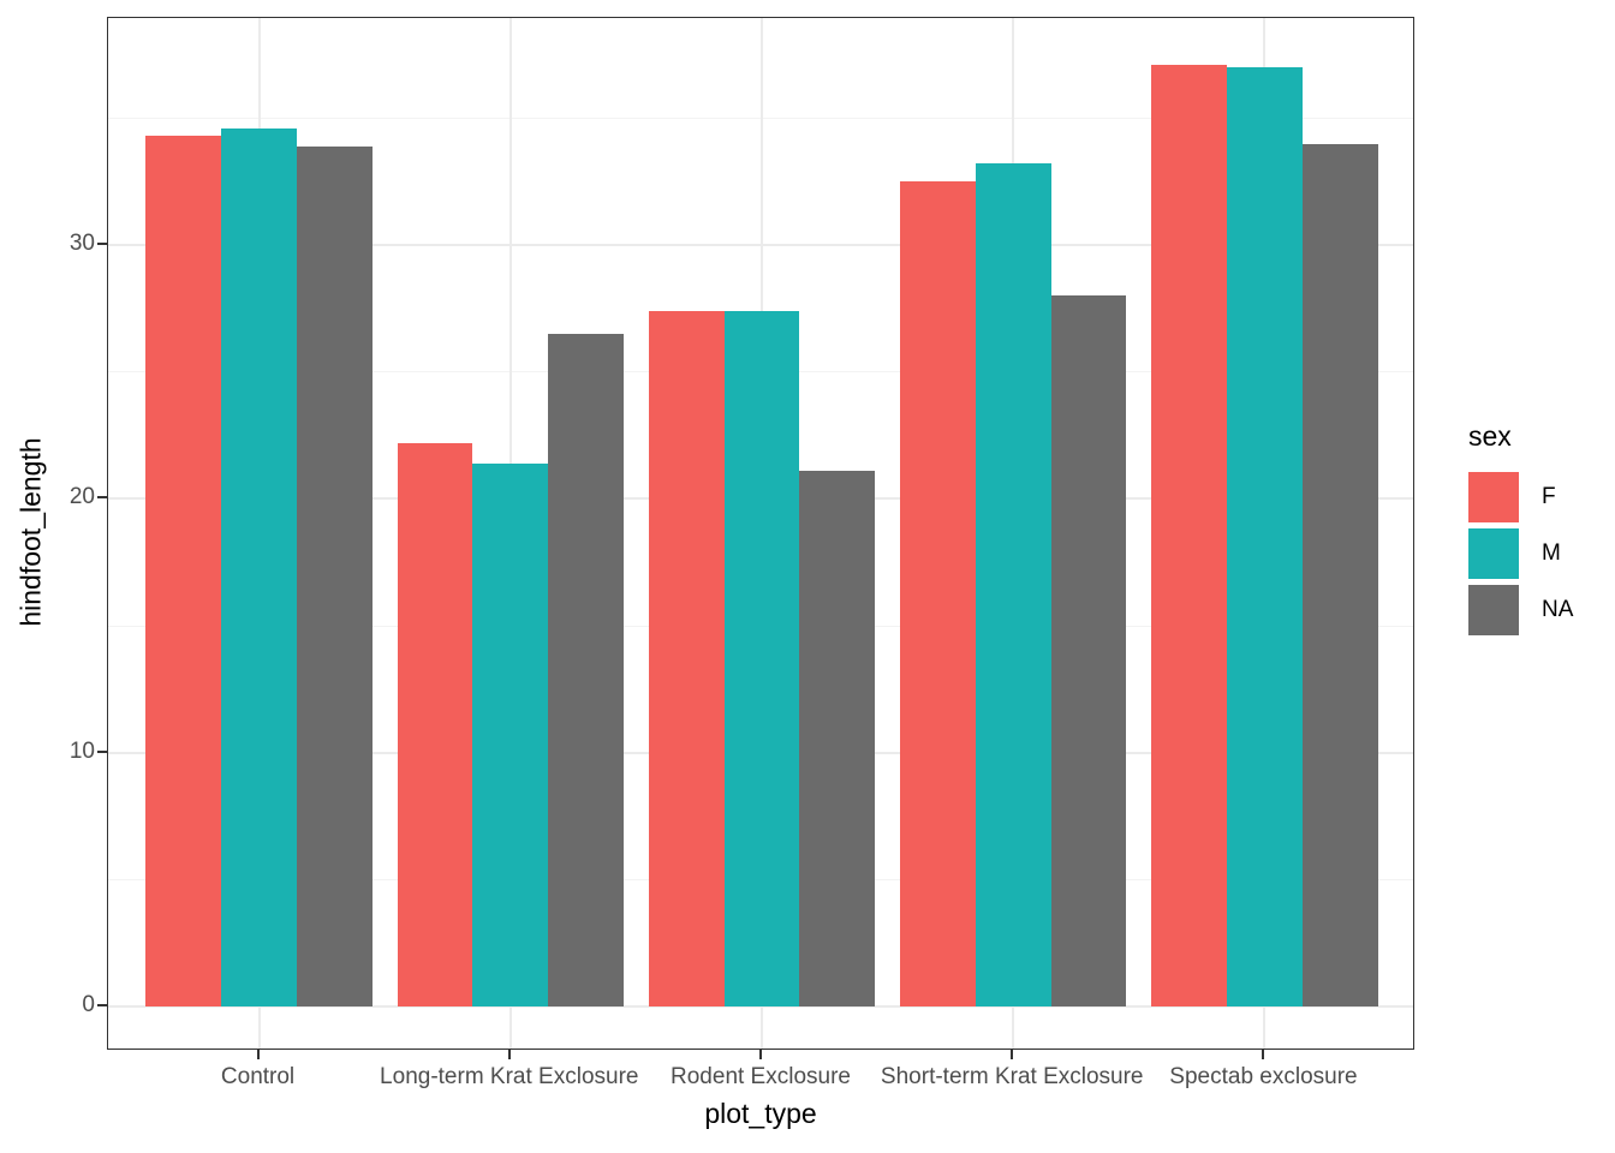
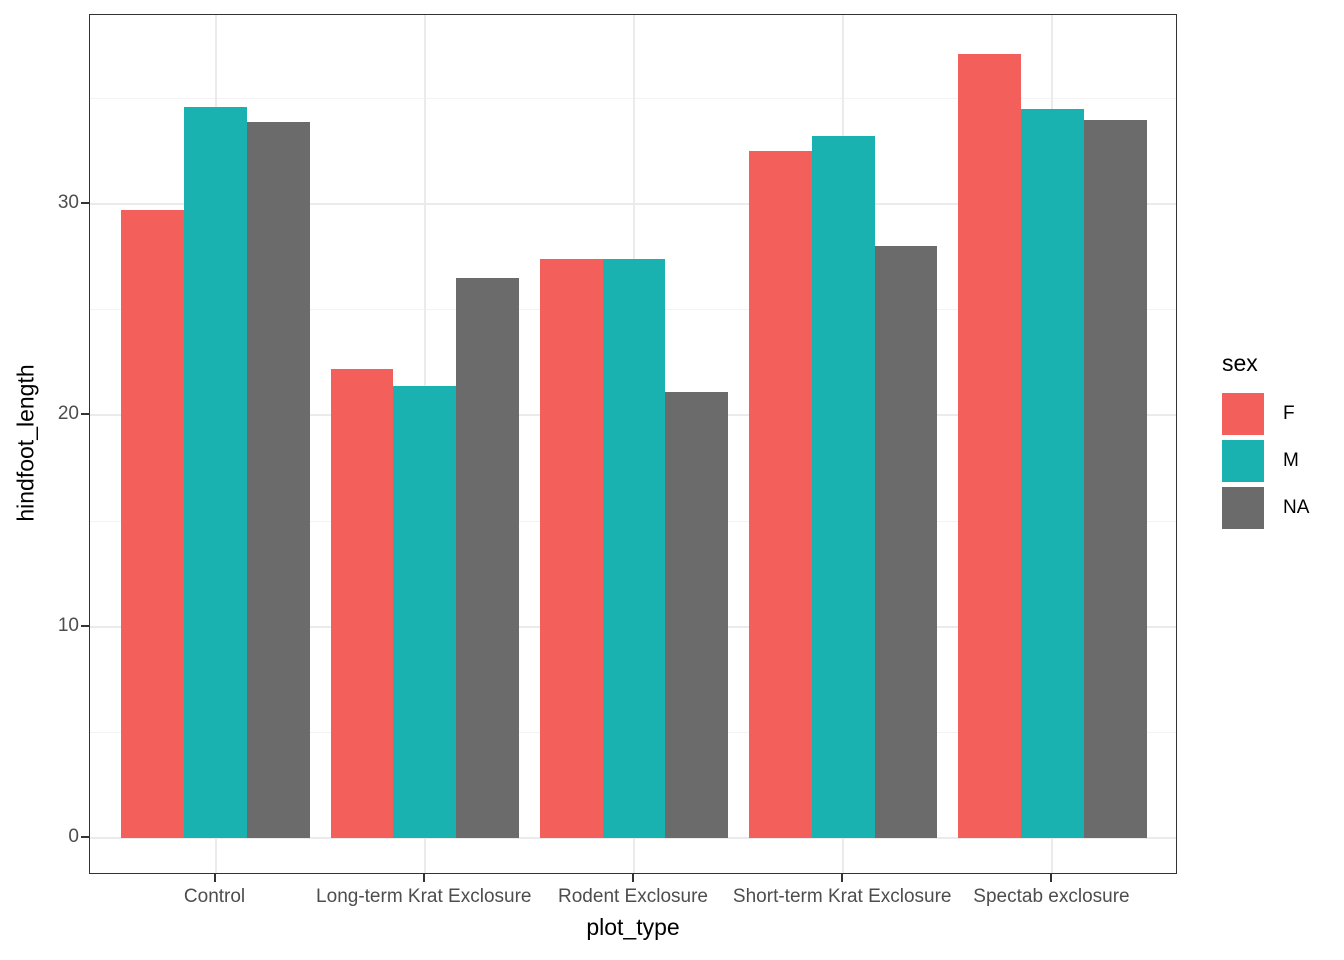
F/Control: 34.3 -> 29.7
M/Spectab exclosure: 37.0 -> 34.5
